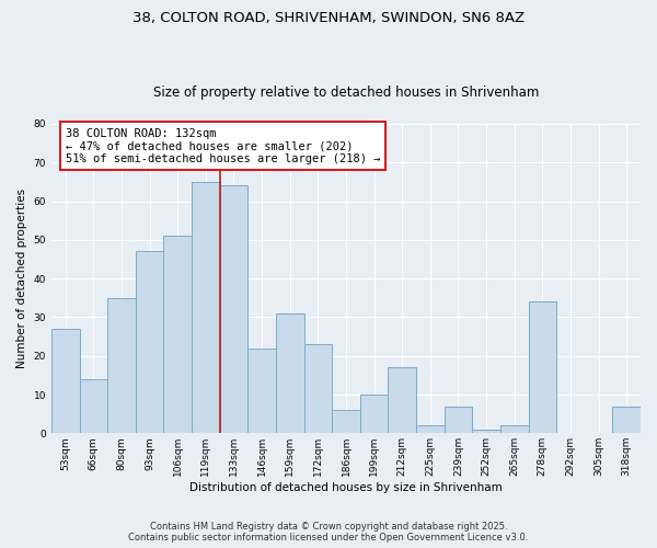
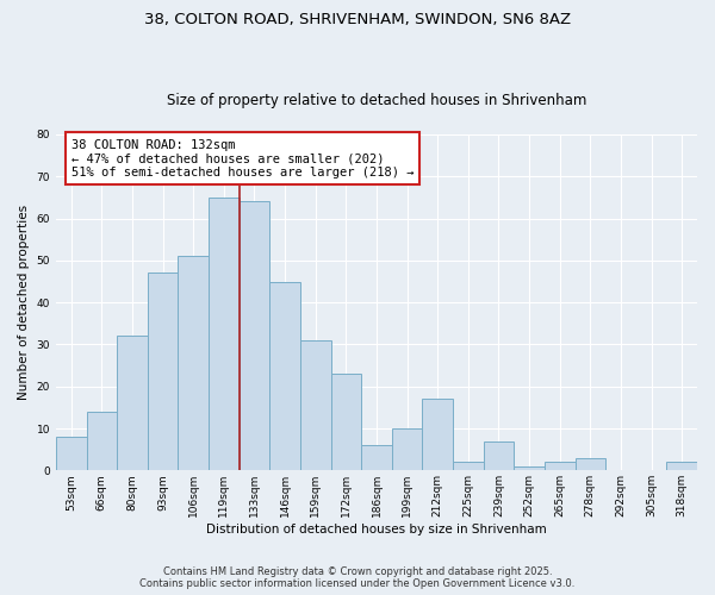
53sqm: 27 -> 8
80sqm: 35 -> 32
146sqm: 22 -> 45
278sqm: 34 -> 3
318sqm: 7 -> 2
